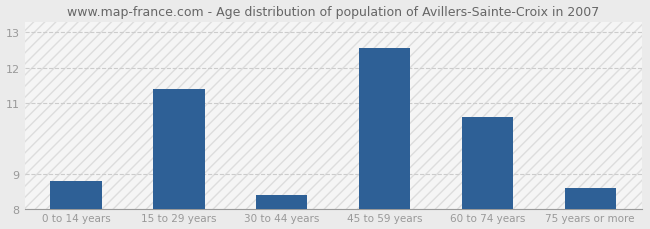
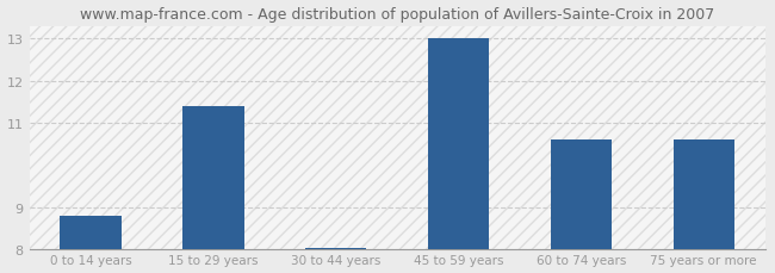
30 to 44 years: 8.40 -> 8.05
45 to 59 years: 12.55 -> 13.00
75 years or more: 8.60 -> 10.60
